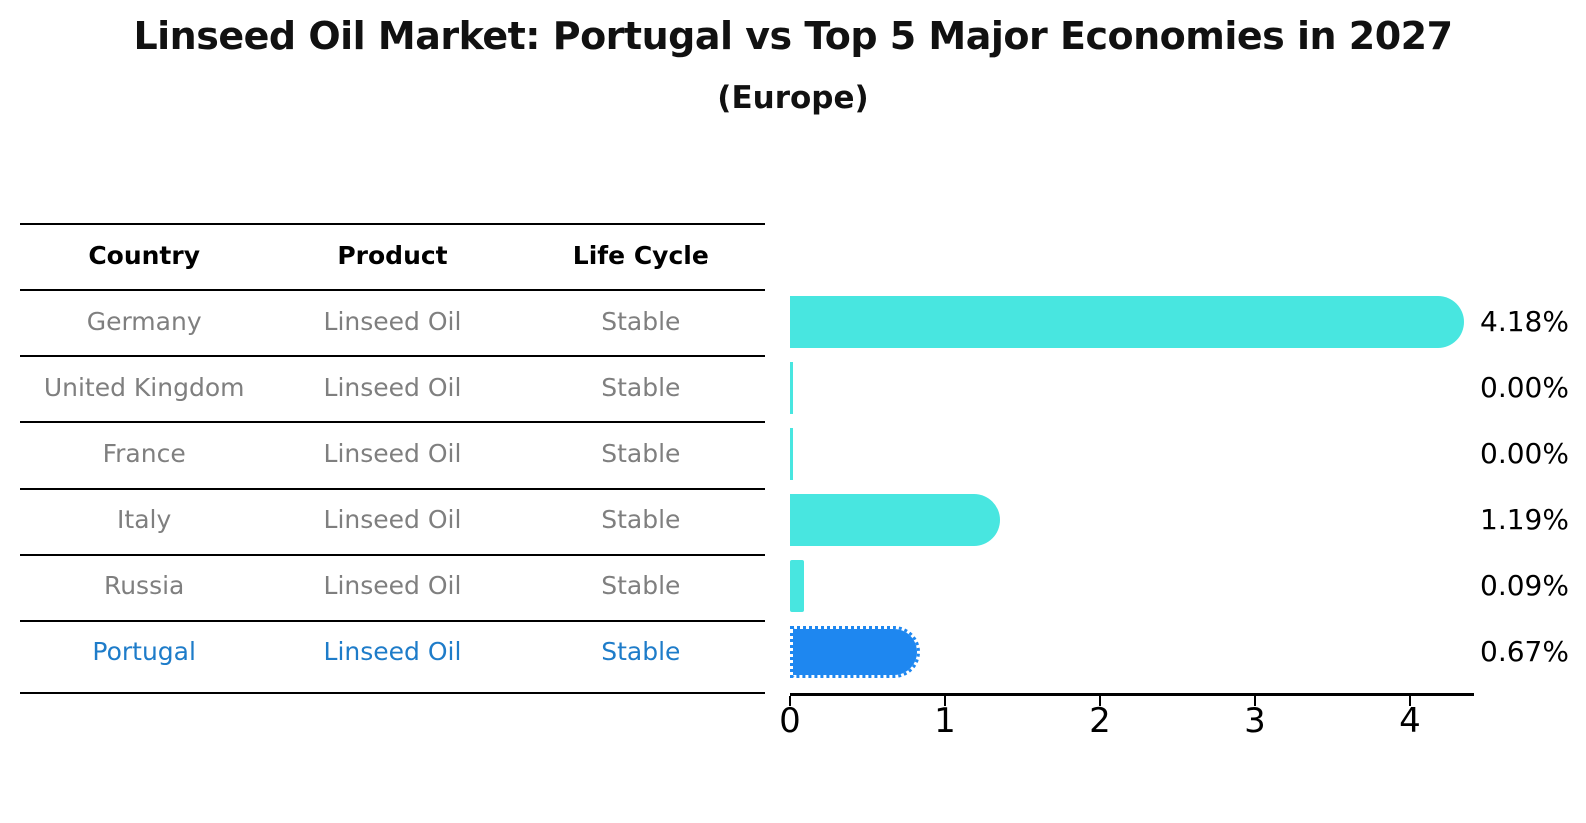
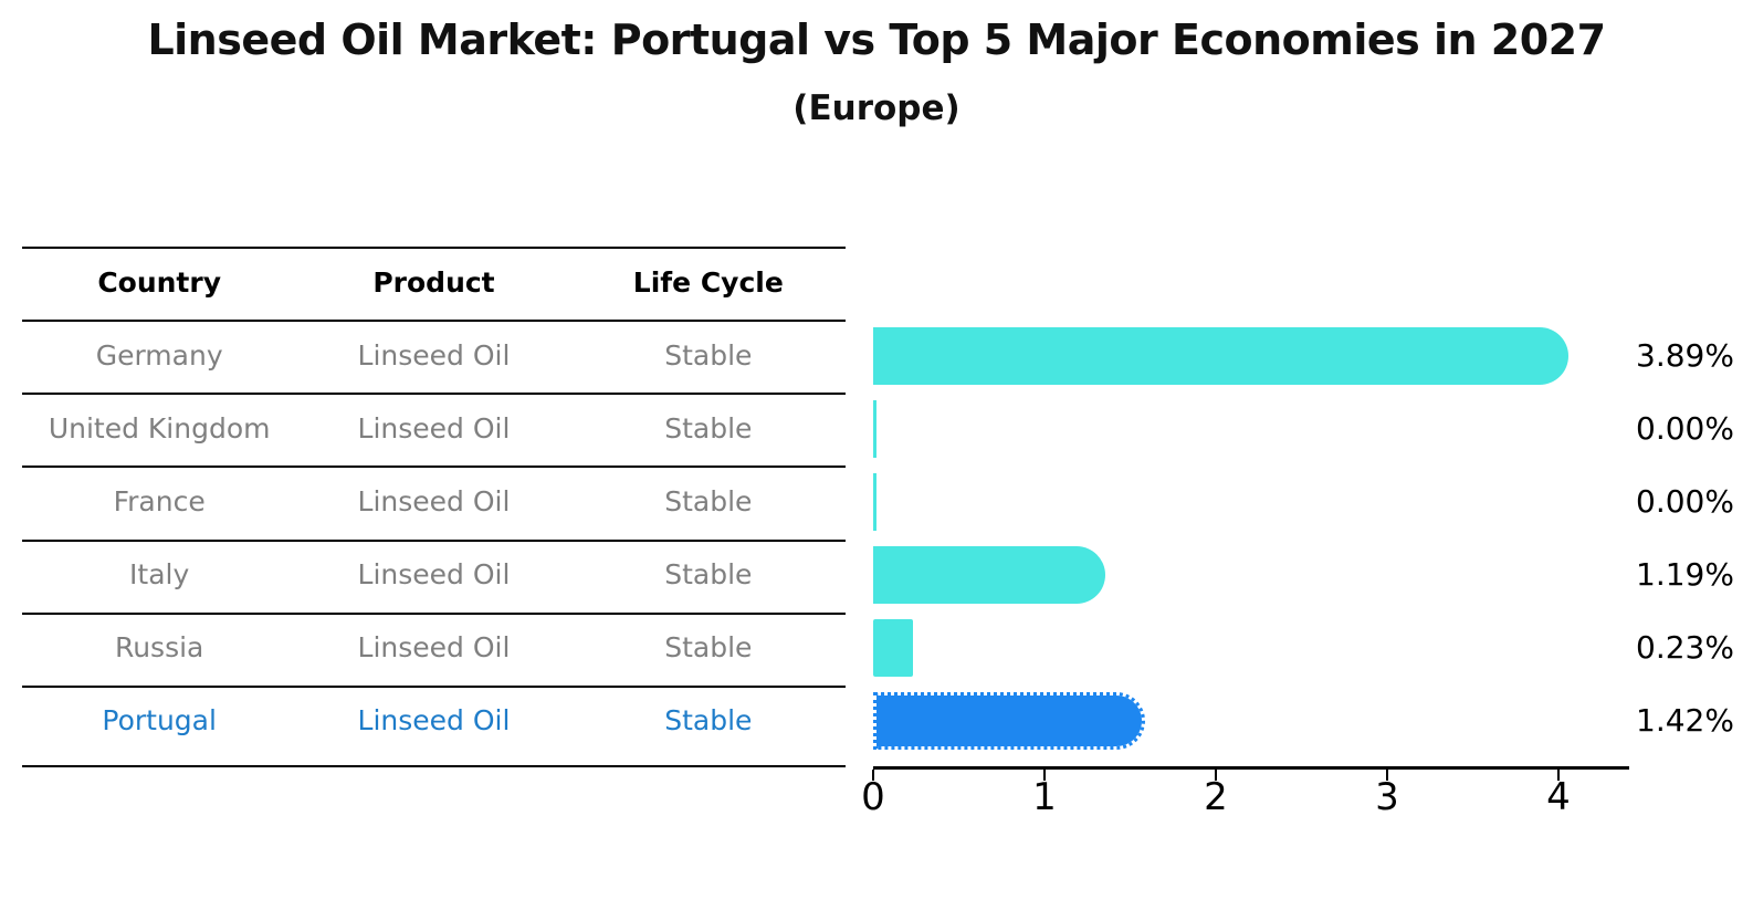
Germany: 4.18% -> 3.89%
Russia: 0.09% -> 0.23%
Portugal: 0.67% -> 1.42%
